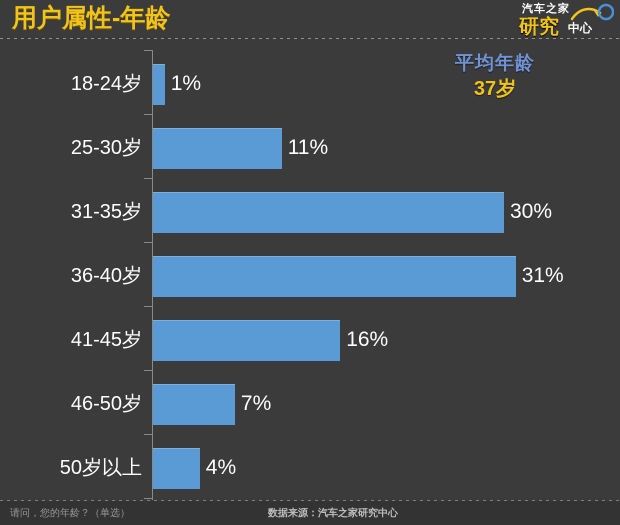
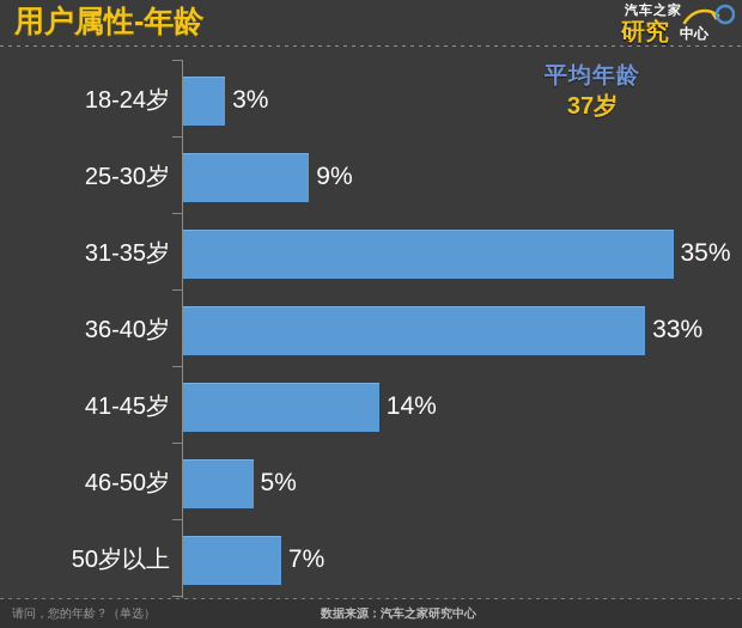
18-24岁: 1% -> 3%
25-30岁: 11% -> 9%
31-35岁: 30% -> 35%
36-40岁: 31% -> 33%
41-45岁: 16% -> 14%
46-50岁: 7% -> 5%
50岁以上: 4% -> 7%
